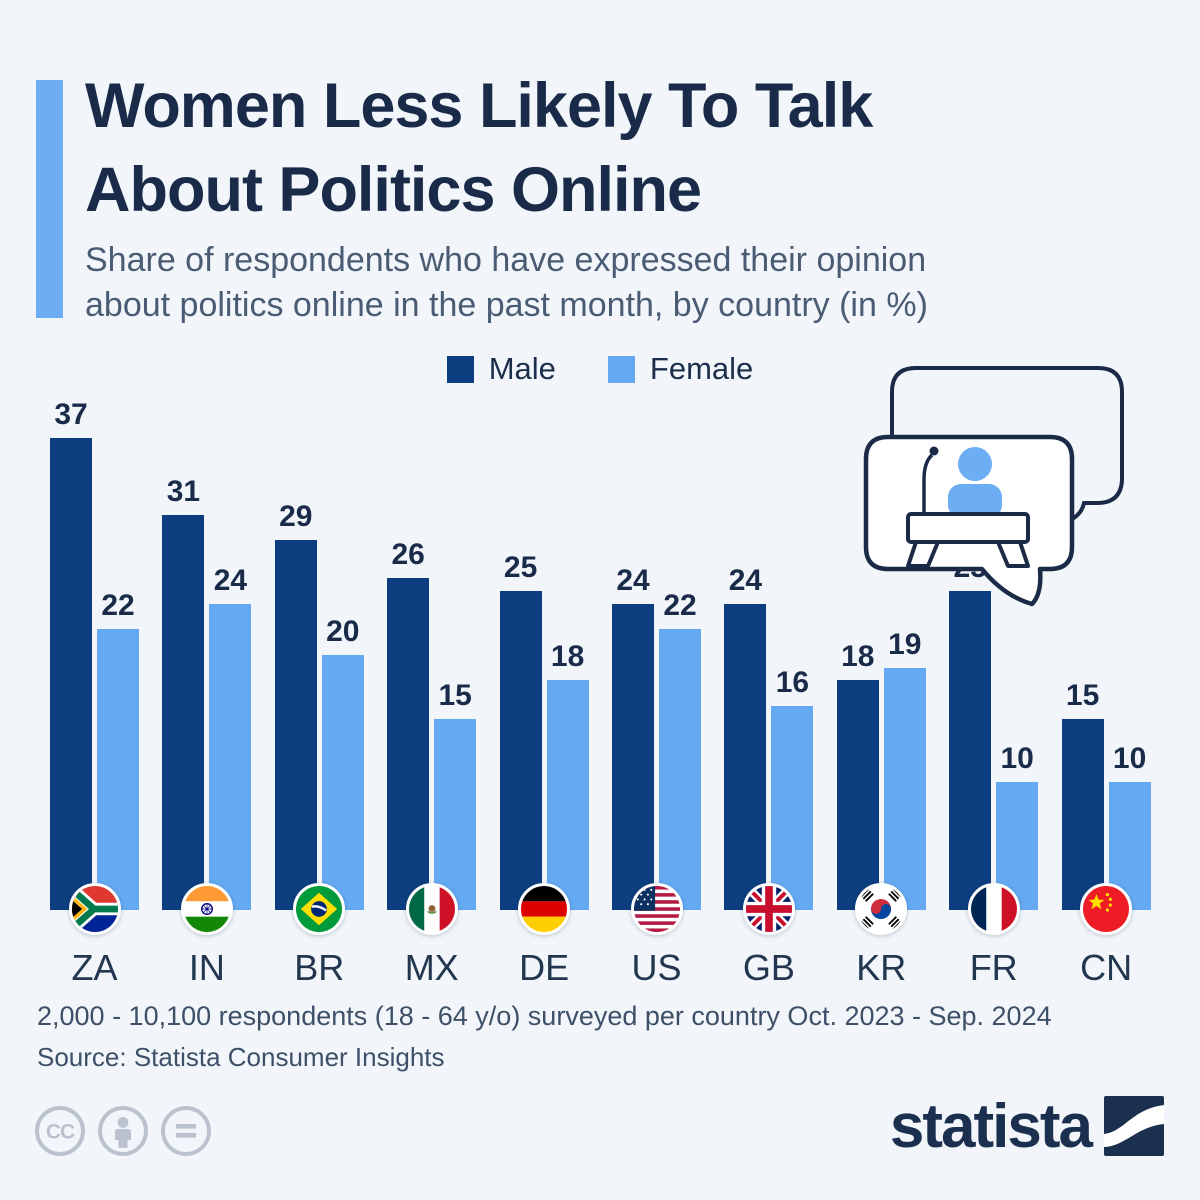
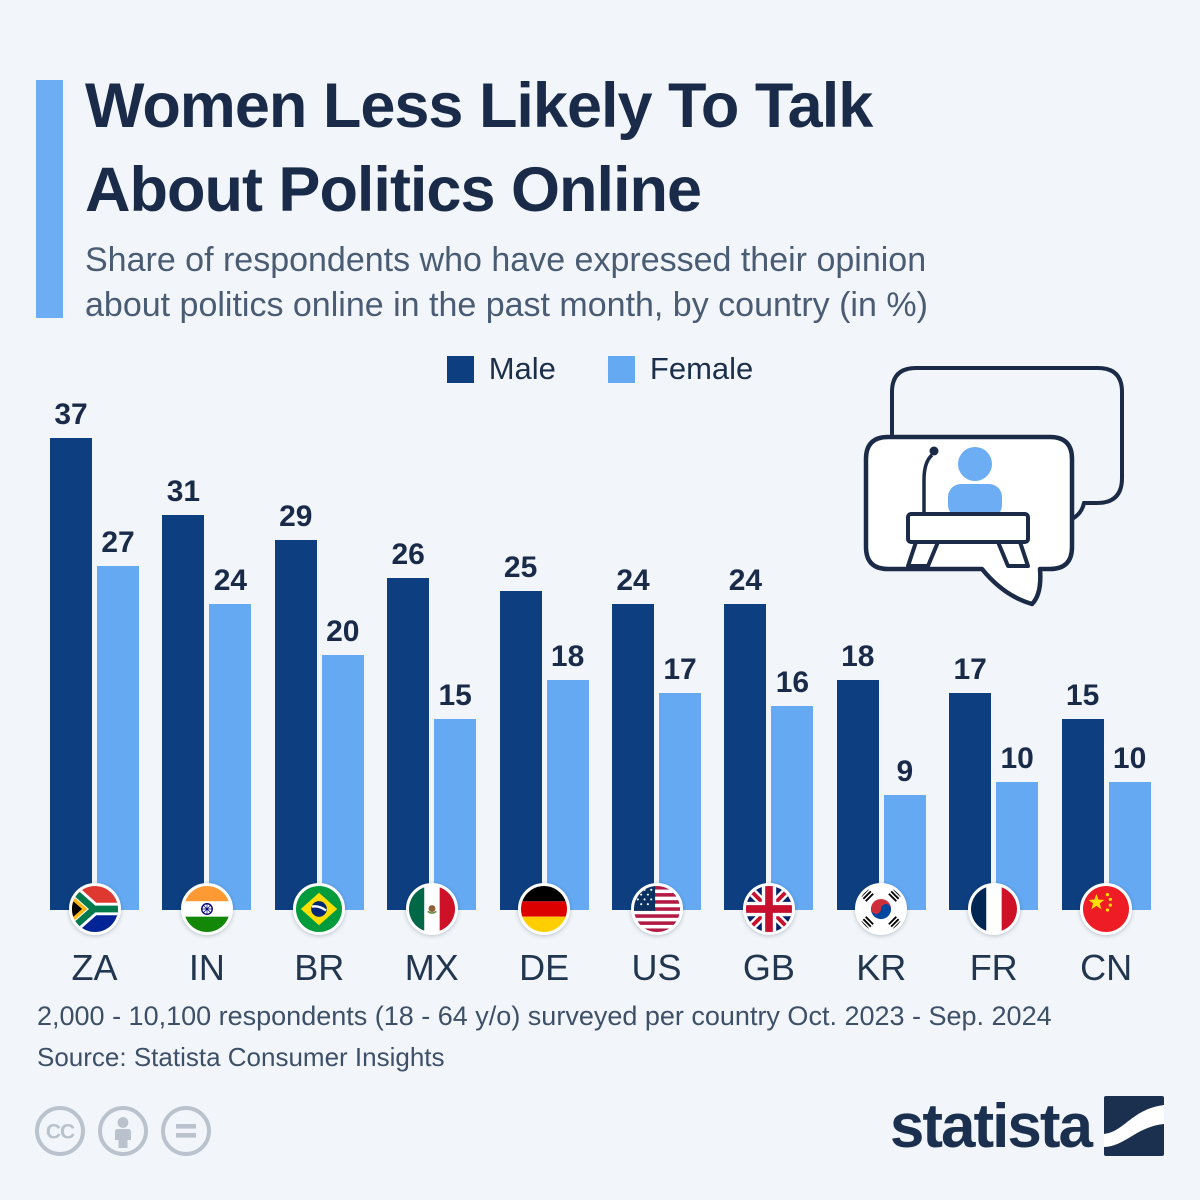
Female/ZA: 22 -> 27
Female/US: 22 -> 17
Female/KR: 19 -> 9
Male/FR: 25 -> 17
